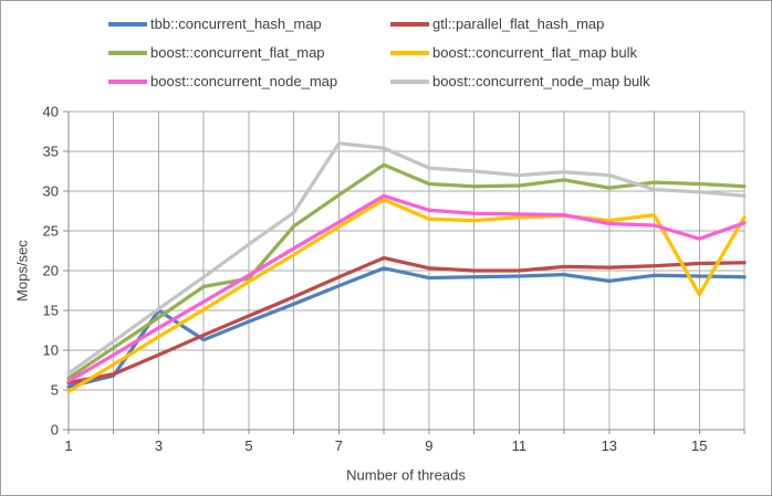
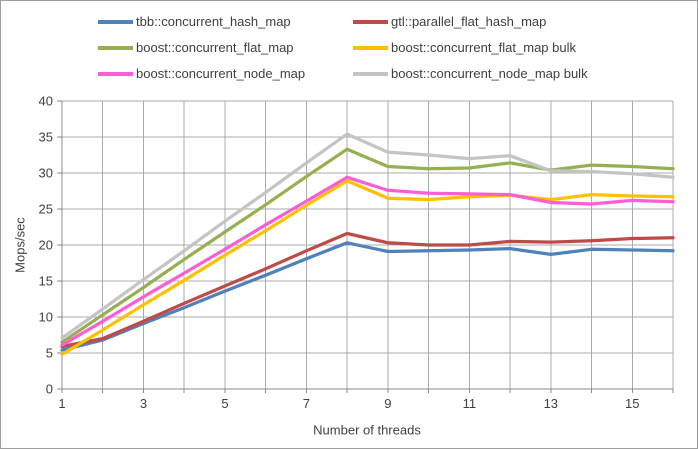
tbb::concurrent_hash_map/3: 15 -> 9
boost::concurrent_flat_map/5: 19 -> 22
boost::concurrent_node_map bulk/7: 36 -> 31
boost::concurrent_node_map bulk/13: 32 -> 30
boost::concurrent_flat_map bulk/15: 17 -> 27
boost::concurrent_node_map/15: 24 -> 26
